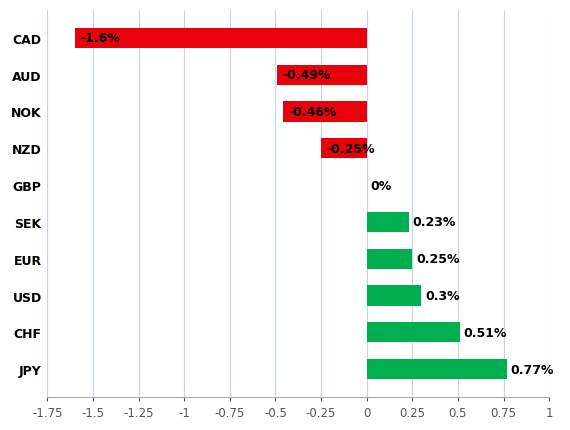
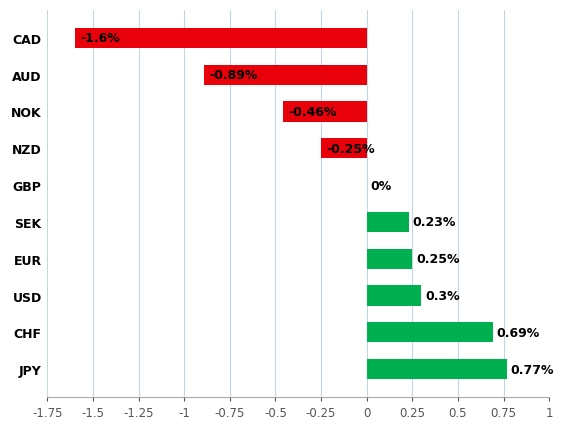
AUD: -0.49% -> -0.89%
CHF: 0.51% -> 0.69%
